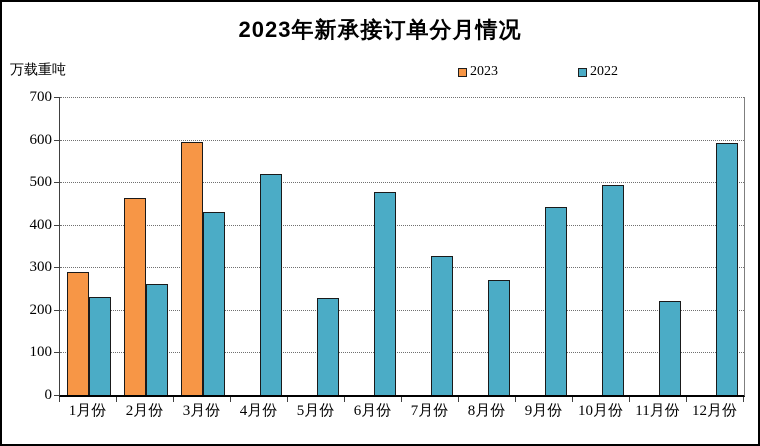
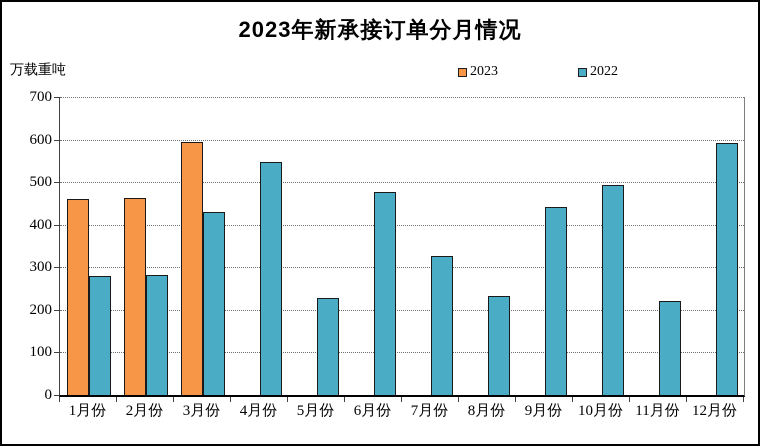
2023/1月份: 290 -> 460
2022/1月份: 230 -> 280
2022/2月份: 260 -> 280
2022/4月份: 520 -> 550
2022/8月份: 270 -> 230
